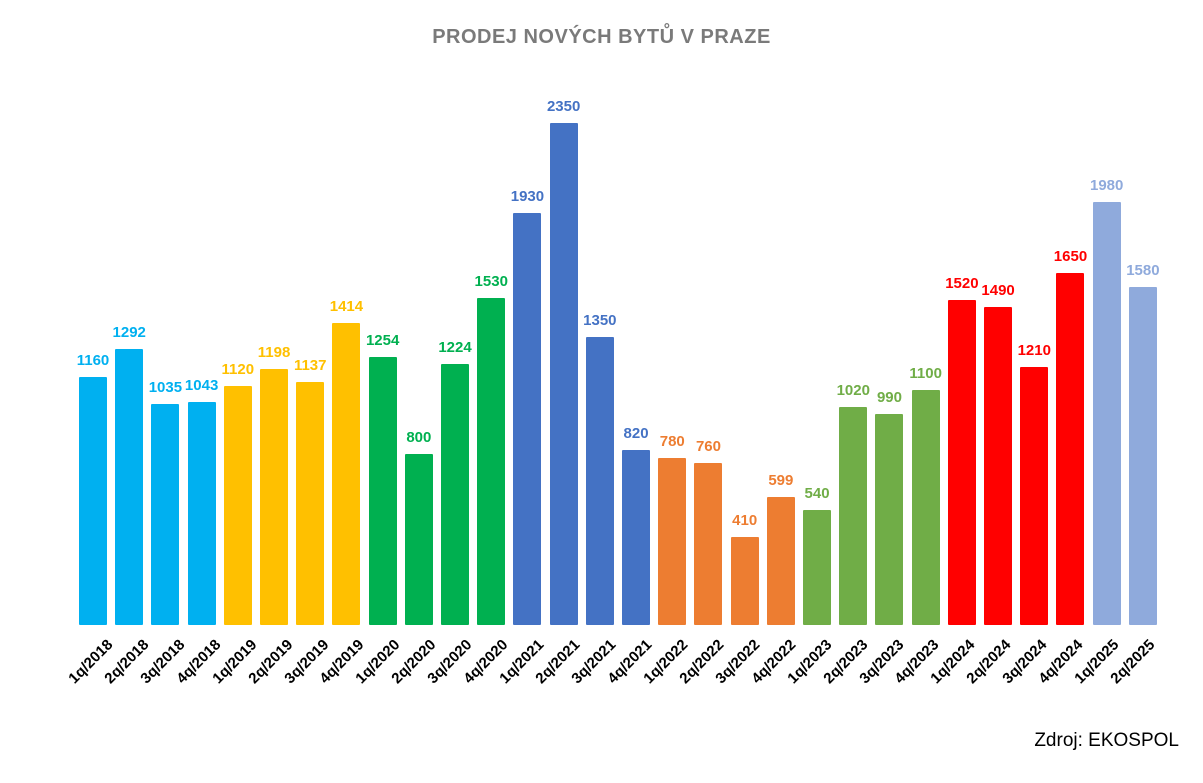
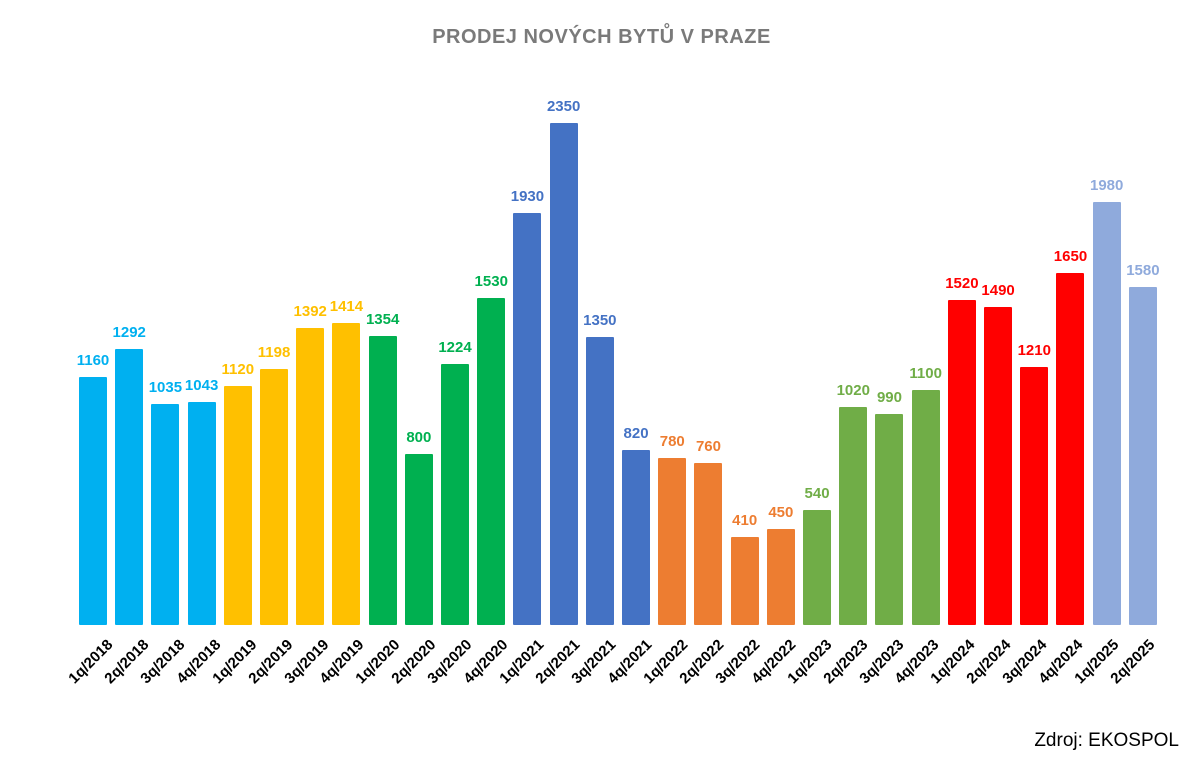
3q/2019: 1137 -> 1392
1q/2020: 1254 -> 1354
4q/2022: 599 -> 450
